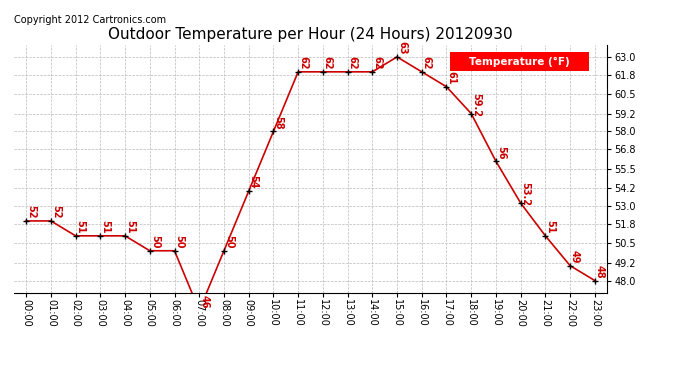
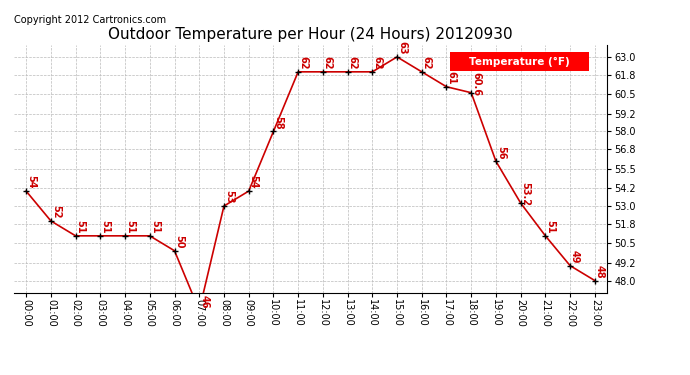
00:00: 52 -> 54
05:00: 50 -> 51
08:00: 50 -> 53
18:00: 59.2 -> 60.6
